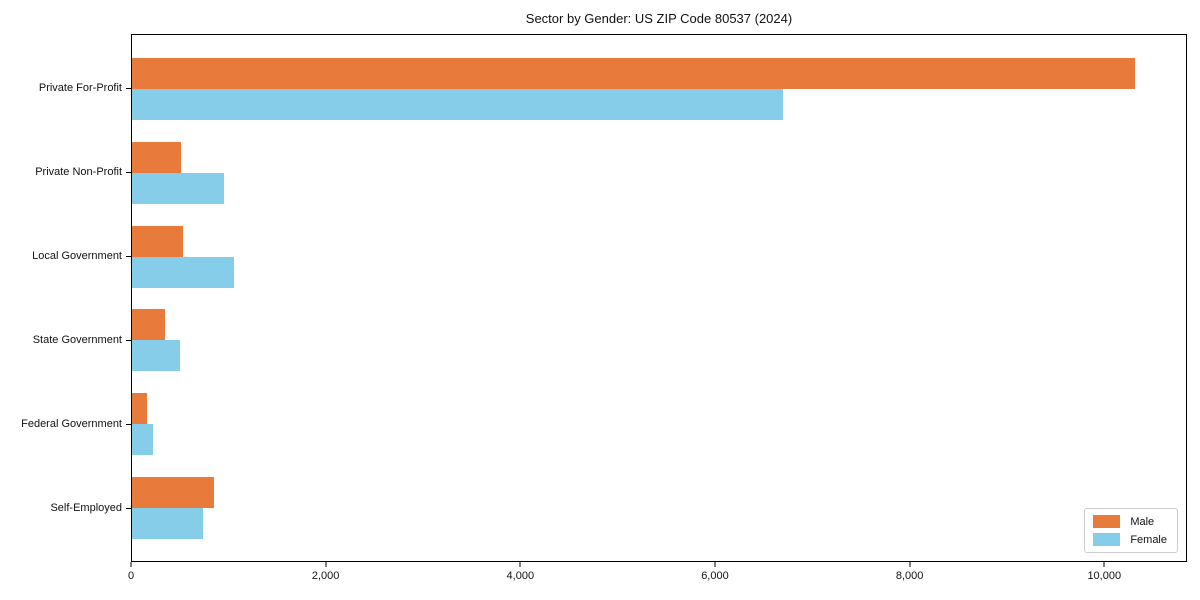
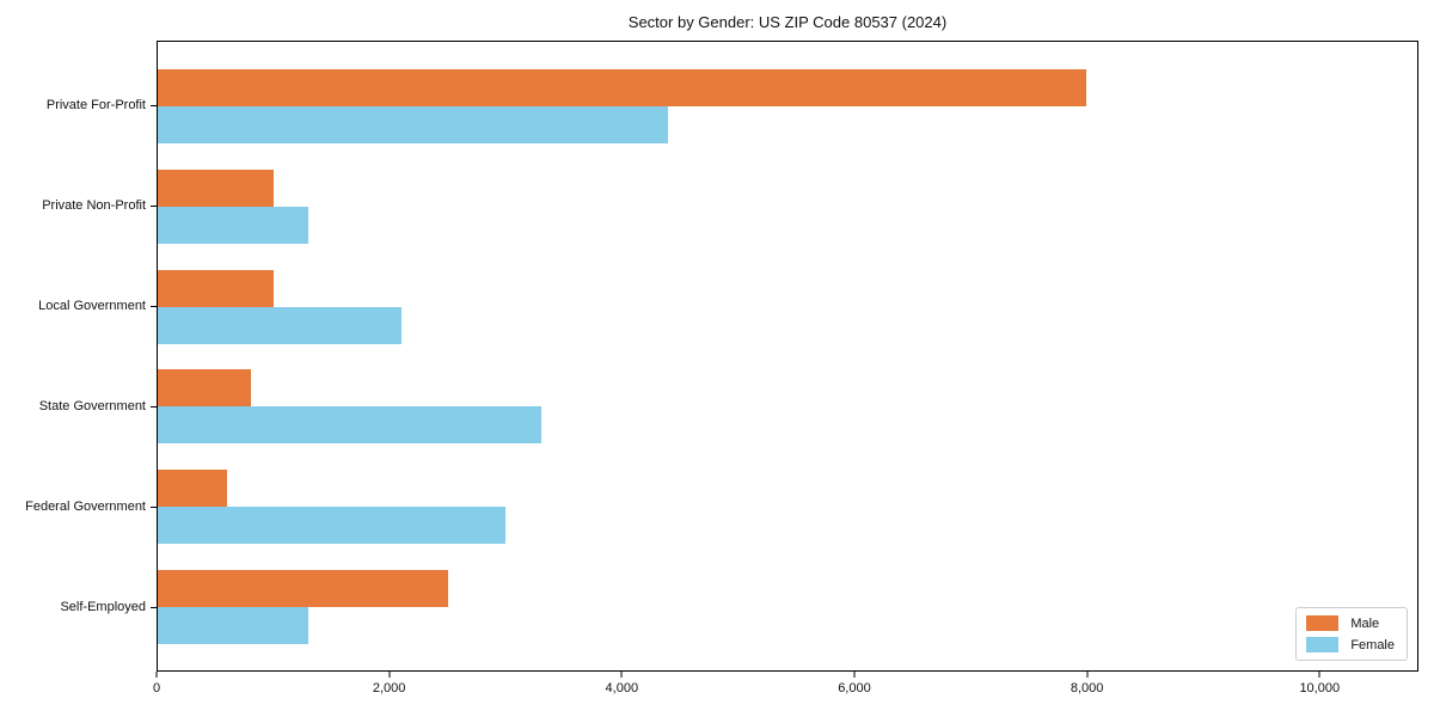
Male/Private For-Profit: 10300 -> 8000
Female/Private For-Profit: 6700 -> 4400
Male/Private Non-Profit: 500 -> 1000
Female/Private Non-Profit: 1000 -> 1300
Male/Local Government: 500 -> 1000
Female/Local Government: 1000 -> 2100
Male/State Government: 300 -> 800
Female/State Government: 500 -> 3300
Male/Federal Government: 200 -> 600
Female/Federal Government: 200 -> 3000
Male/Self-Employed: 800 -> 2500
Female/Self-Employed: 700 -> 1300
